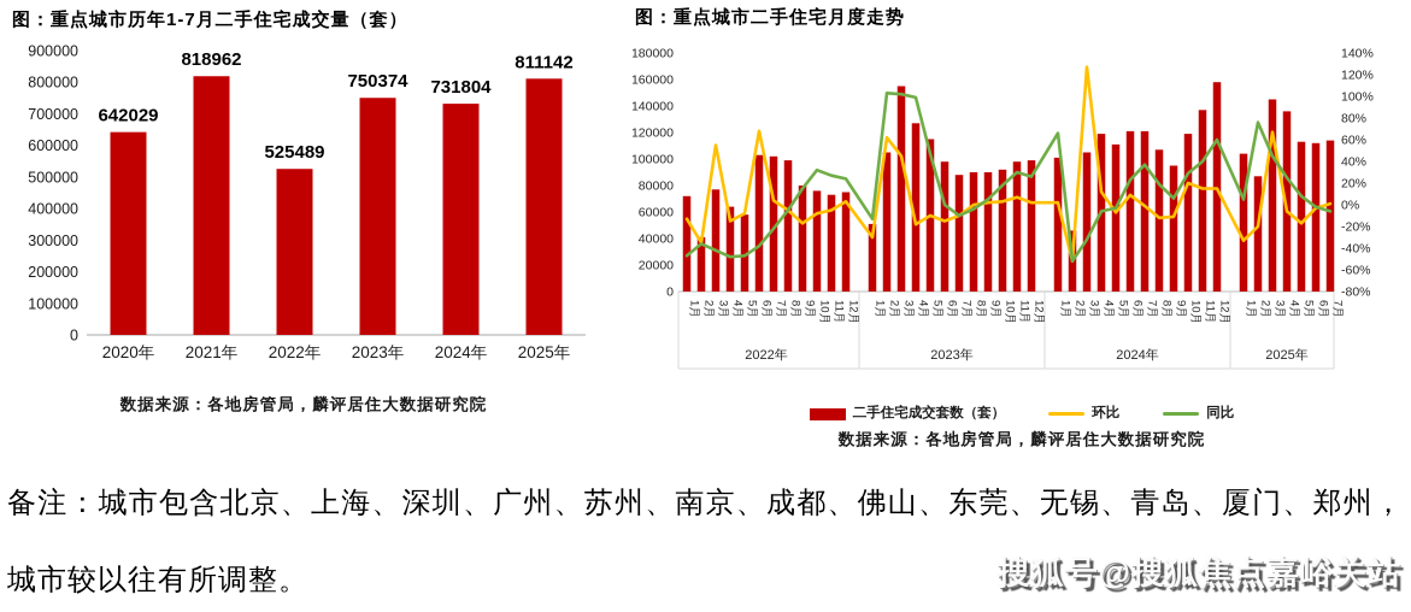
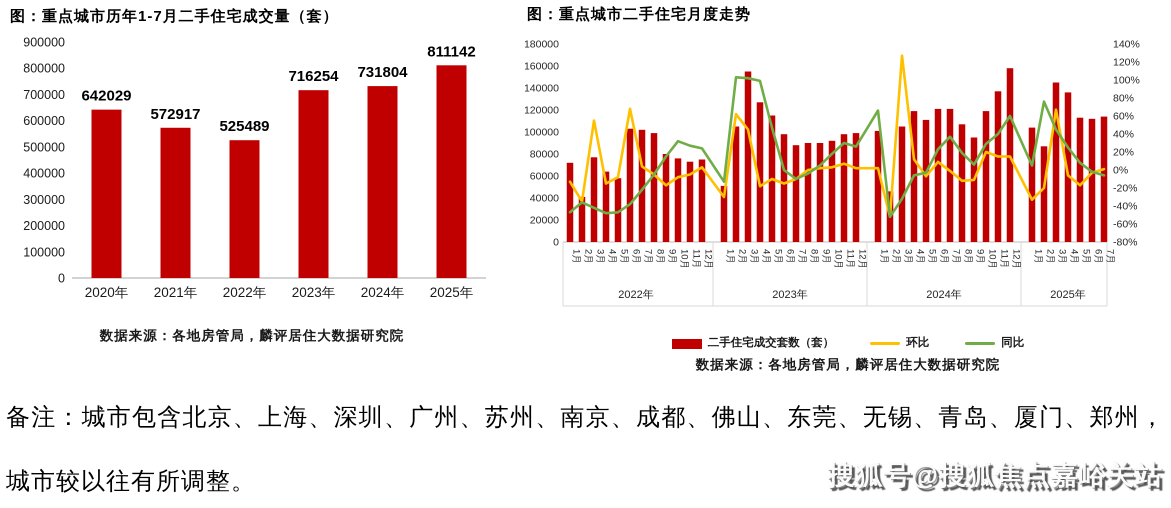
图：重点城市历年1-7月二手住宅成交量（套）/2021年: 818962 -> 572917
图：重点城市历年1-7月二手住宅成交量（套）/2023年: 750374 -> 716254
